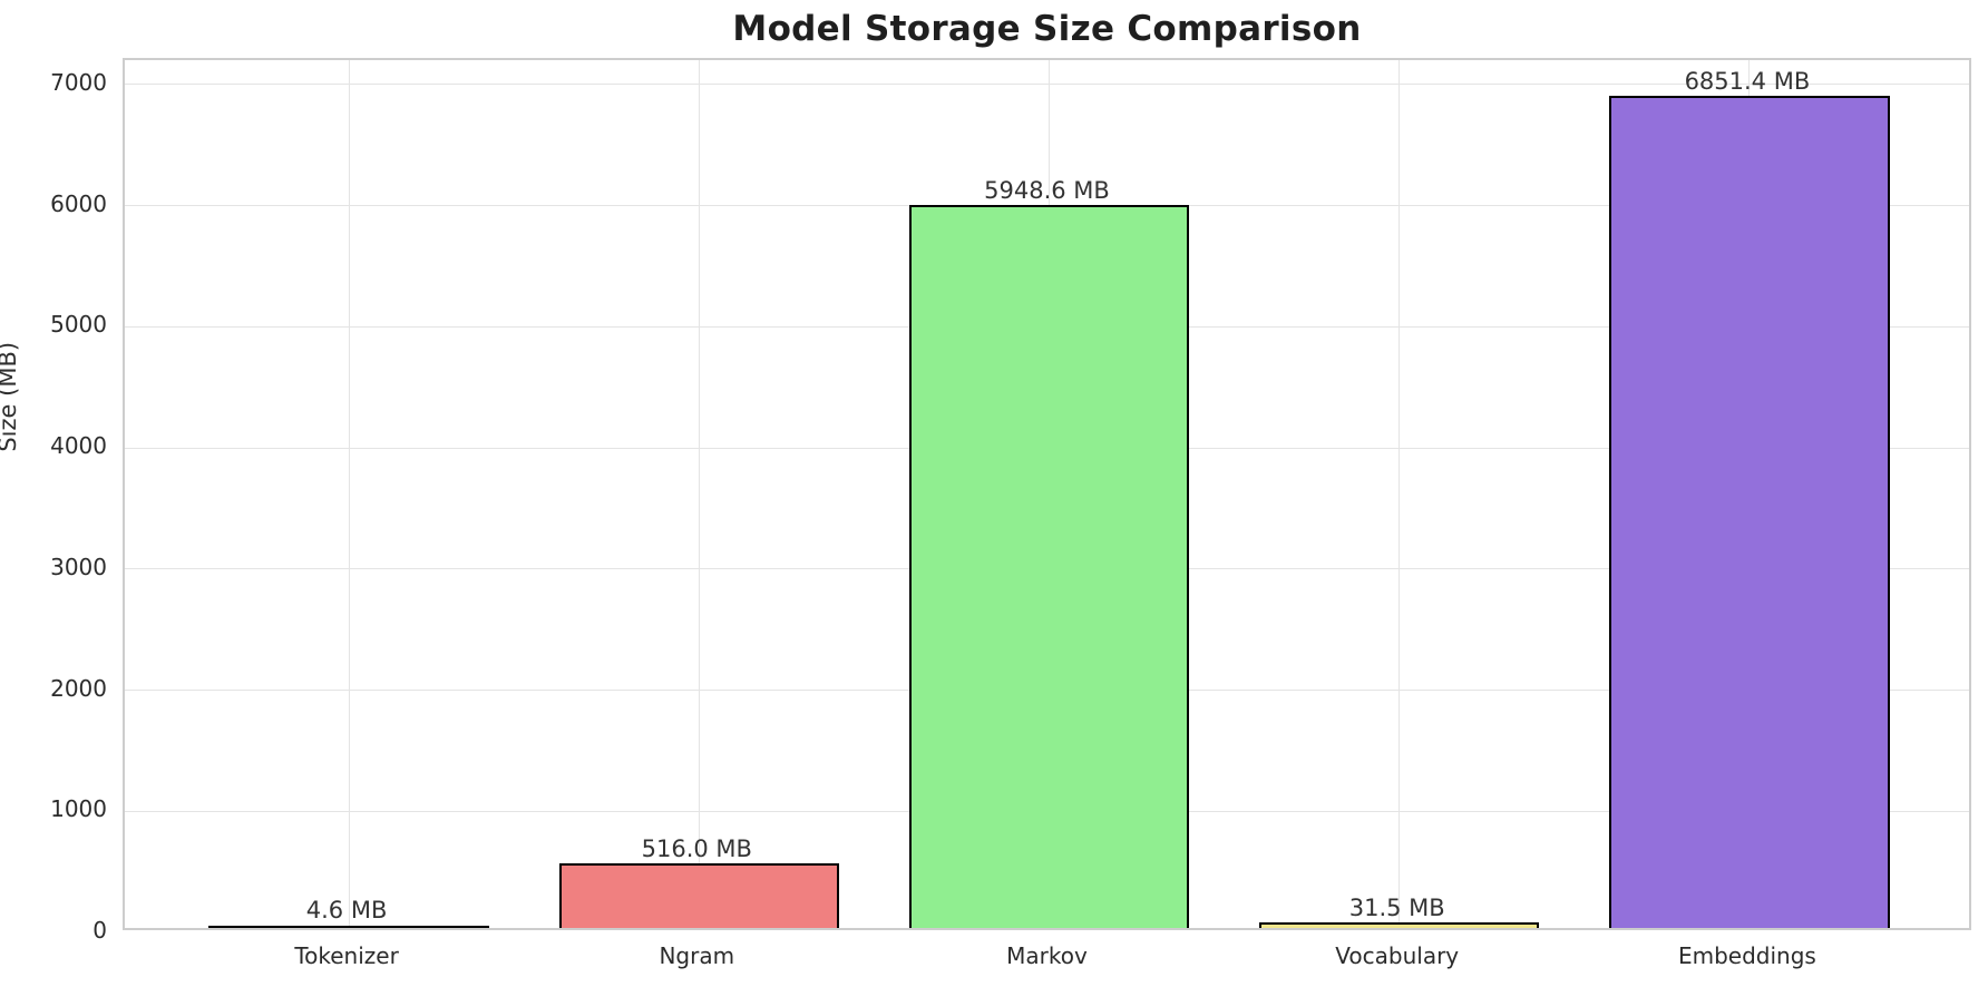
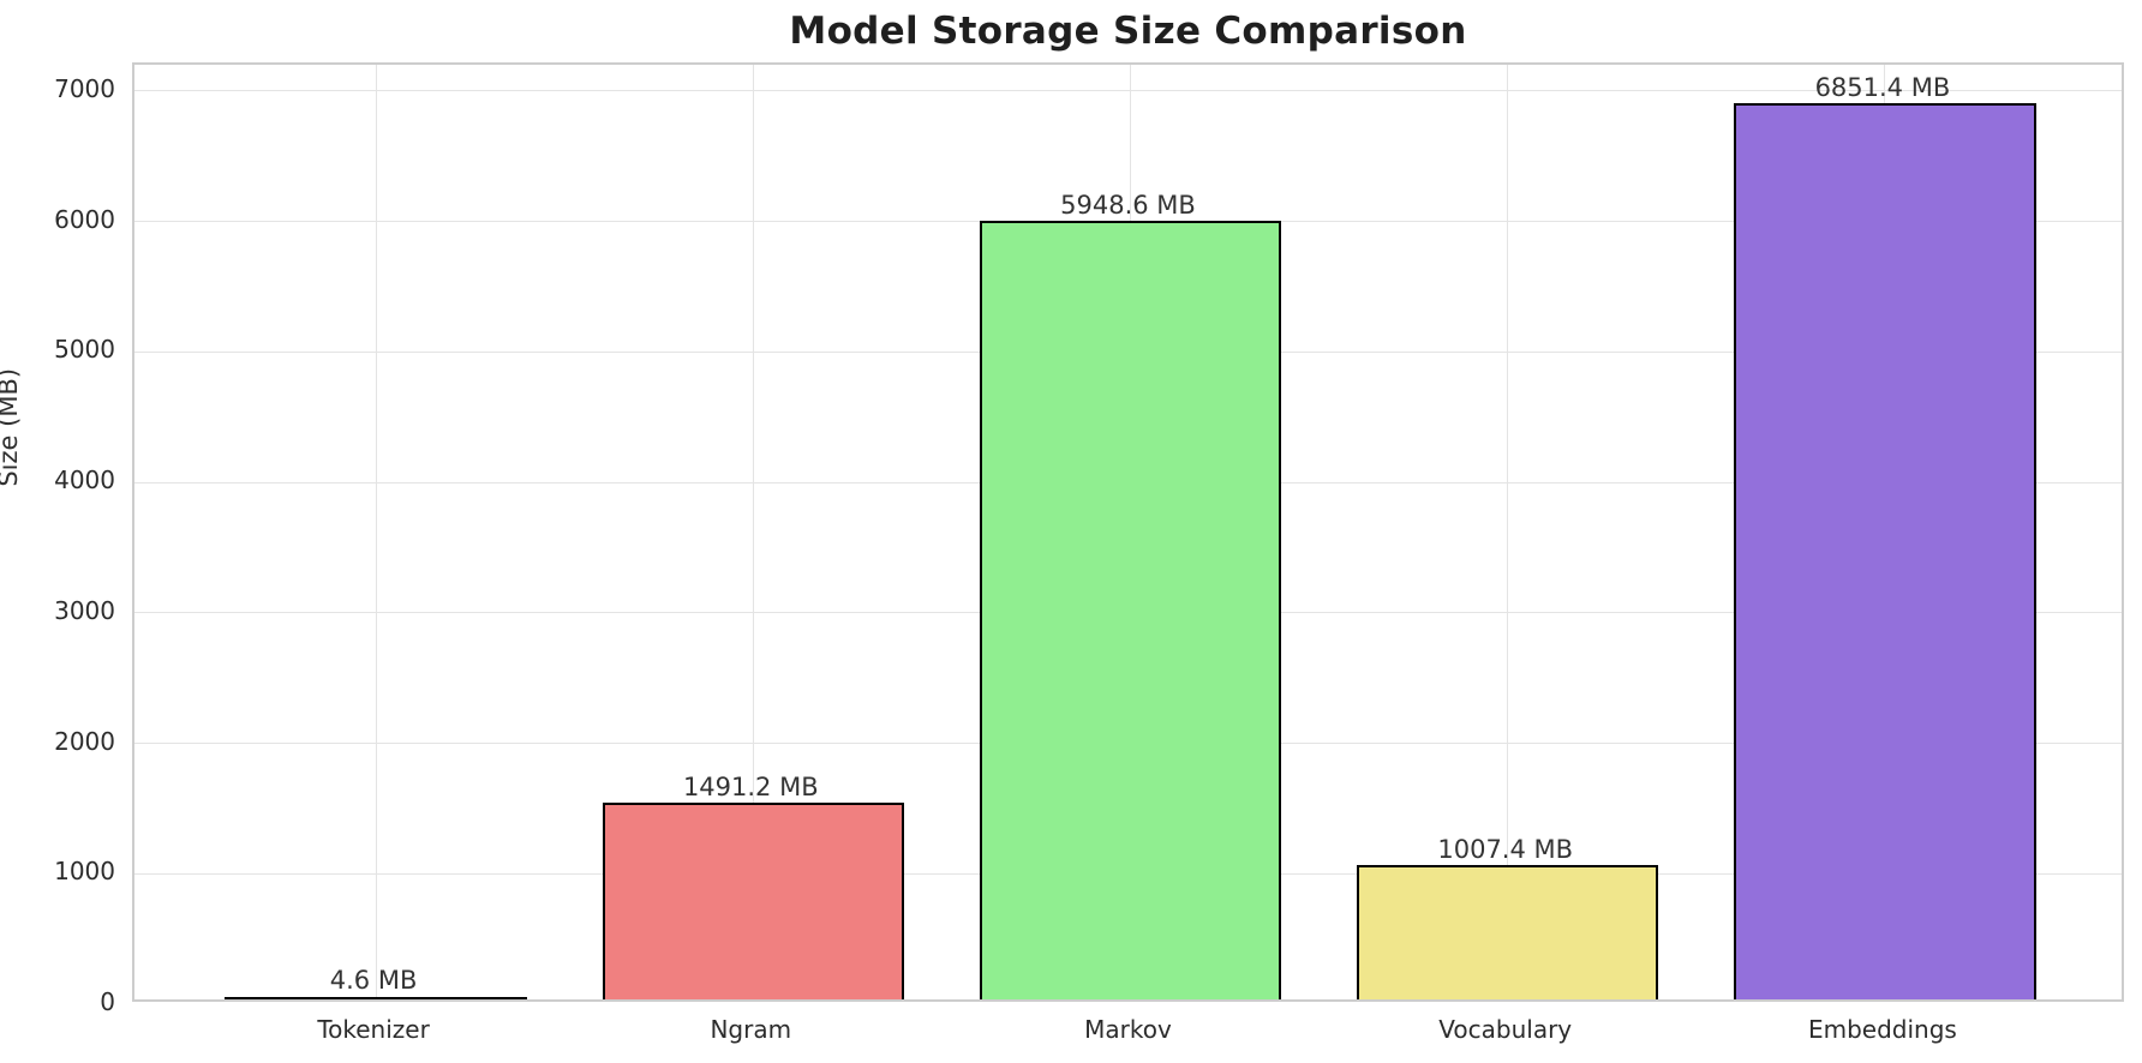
Ngram: 516.0 -> 1491.2
Vocabulary: 31.5 -> 1007.4
